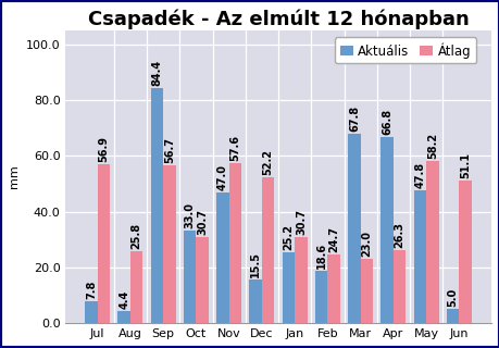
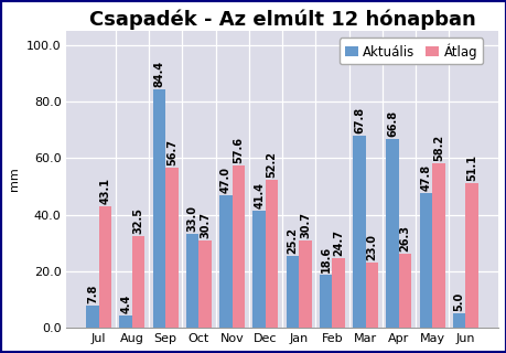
Átlag/Jul: 56.9 -> 43.1
Átlag/Aug: 25.8 -> 32.5
Aktuális/Dec: 15.5 -> 41.4
